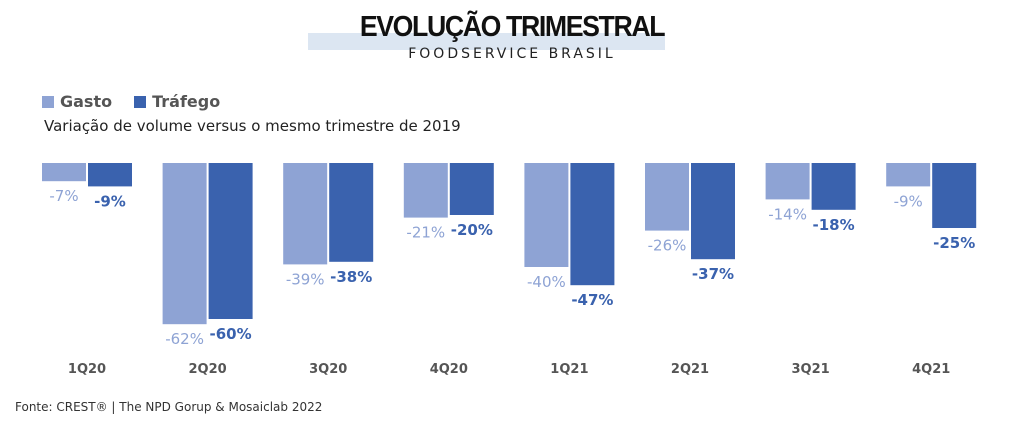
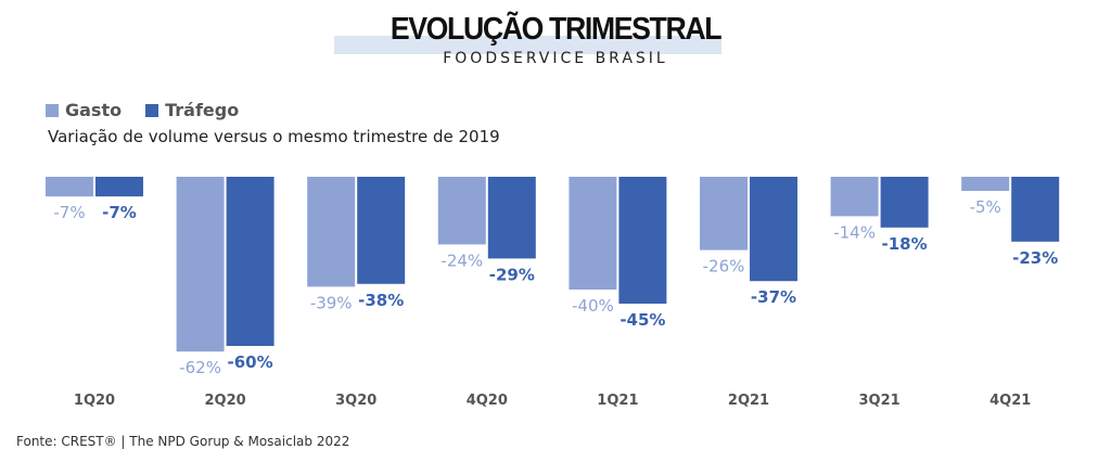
Tráfego/1Q20: -9% -> -7%
Gasto/4Q20: -21% -> -24%
Tráfego/4Q20: -20% -> -29%
Tráfego/1Q21: -47% -> -45%
Gasto/4Q21: -9% -> -5%
Tráfego/4Q21: -25% -> -23%
